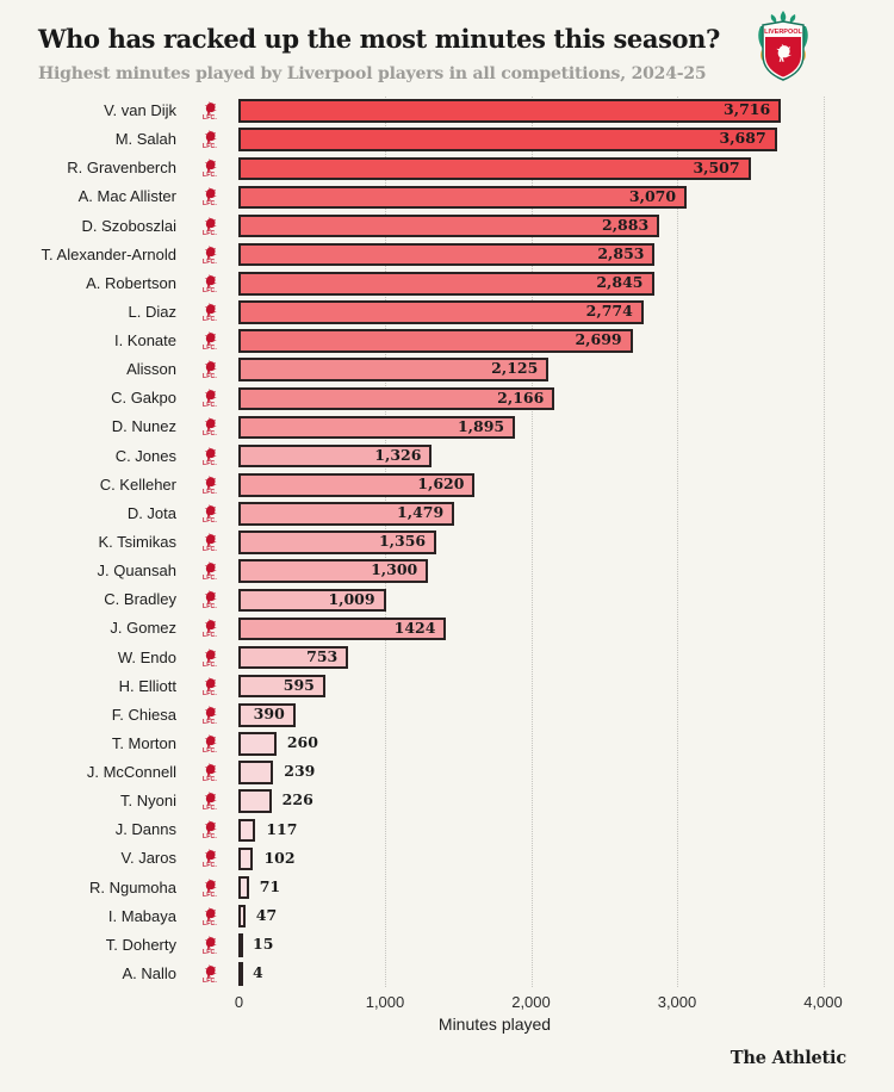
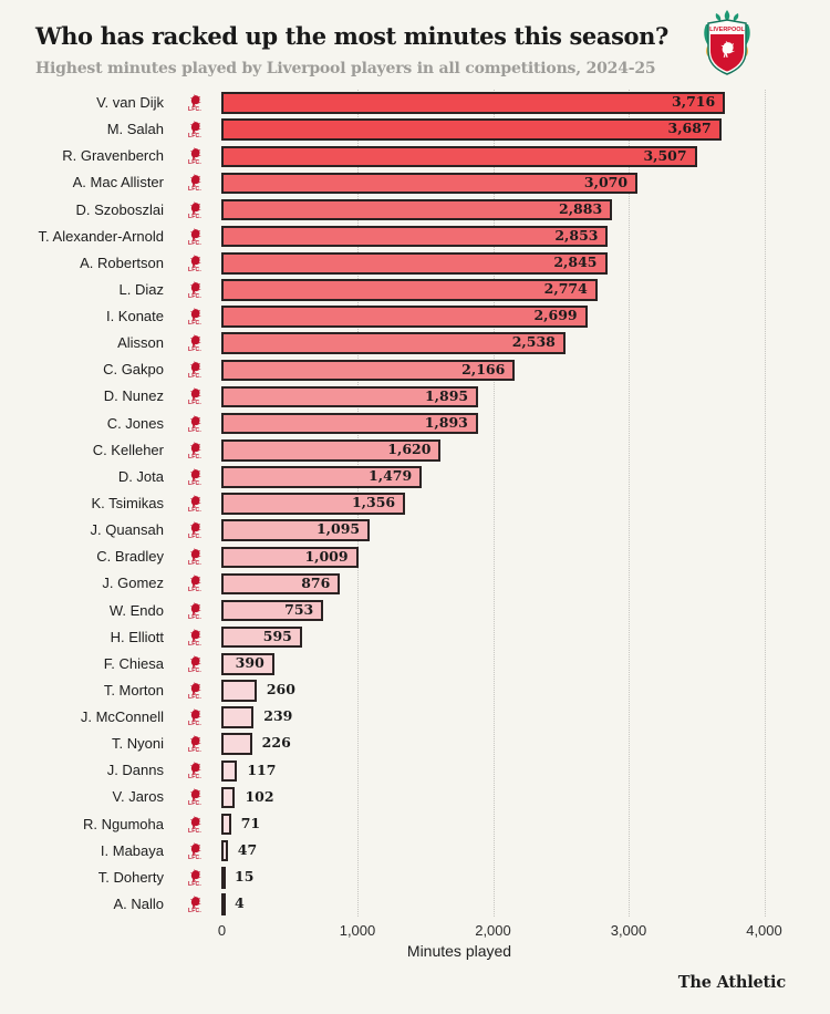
Alisson: 2,125 -> 2,538
C. Jones: 1,326 -> 1,893
J. Quansah: 1,300 -> 1,095
J. Gomez: 1424 -> 876
